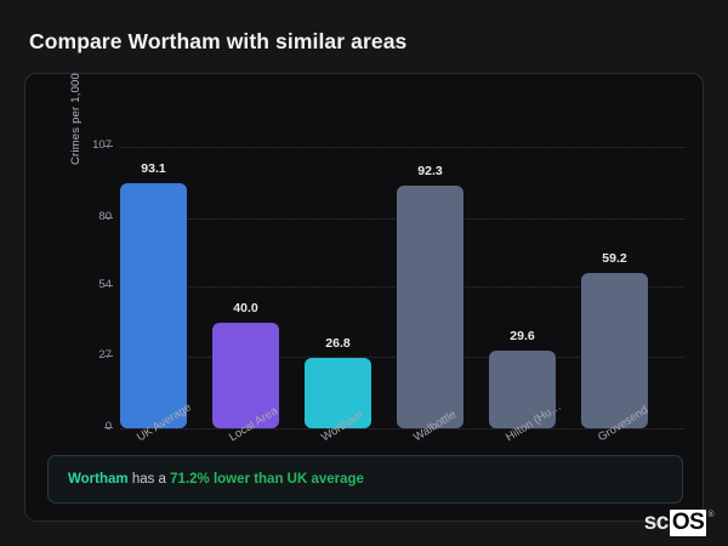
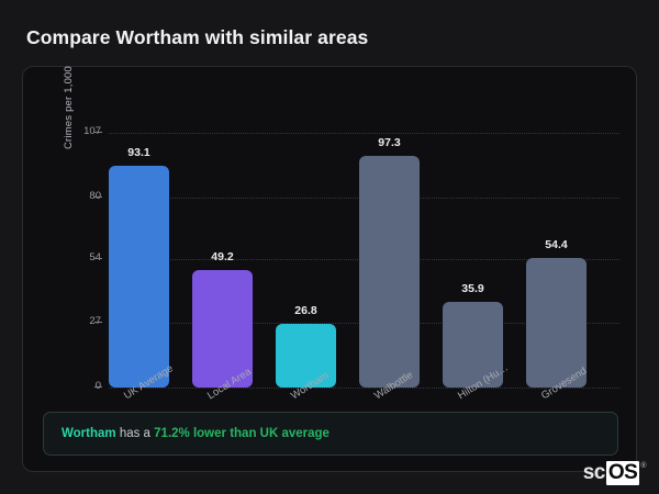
Local Area: 40.0 -> 49.2
Walbottle: 92.3 -> 97.3
Hilton (Hu…: 29.6 -> 35.9
Grovesend: 59.2 -> 54.4
